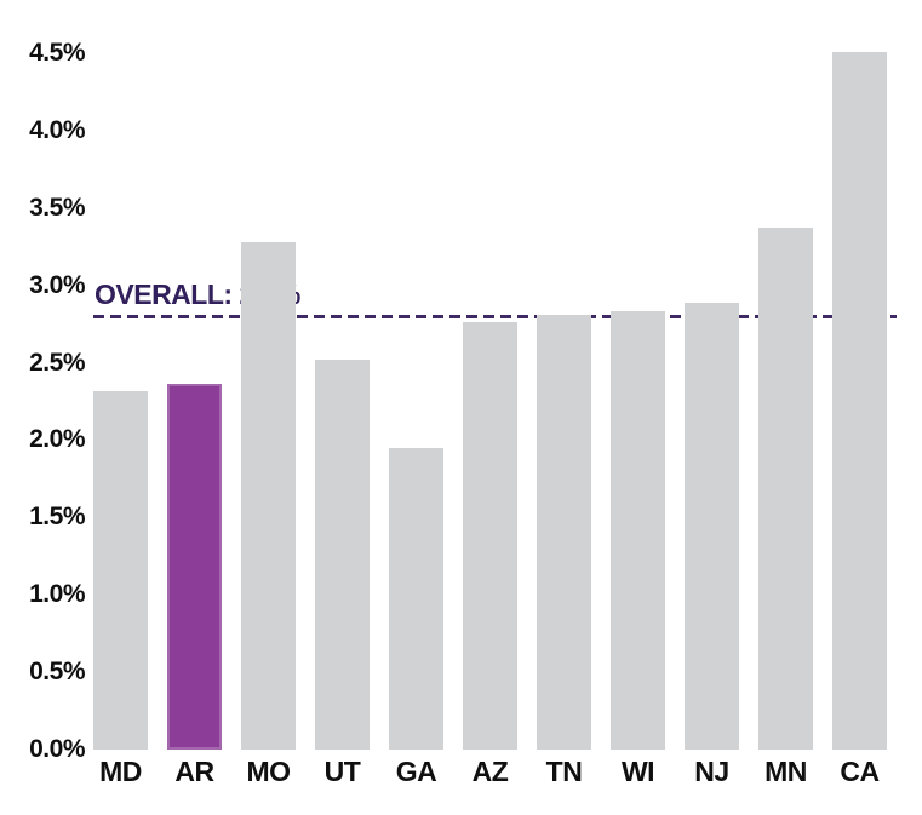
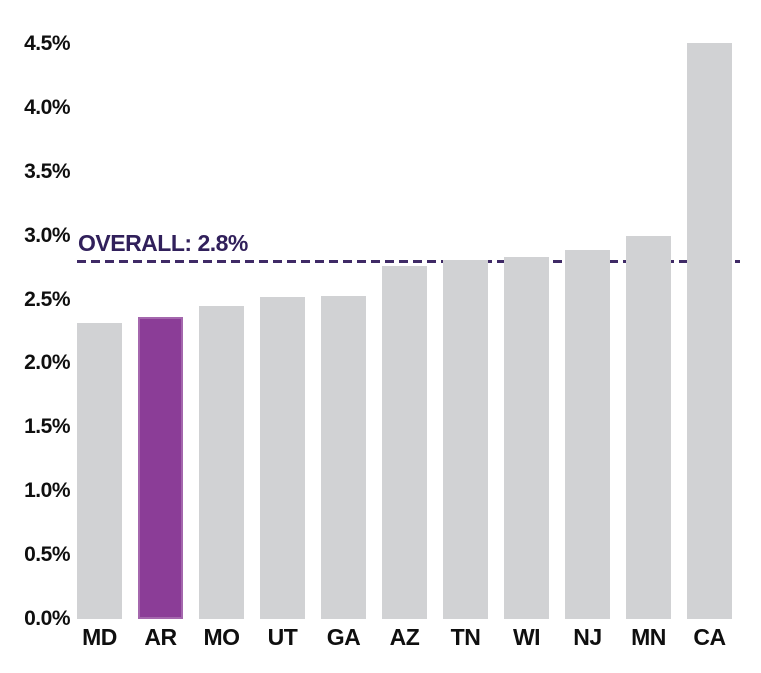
MO: 3.28% -> 2.45%
GA: 1.95% -> 2.53%
MN: 3.37% -> 3.00%
